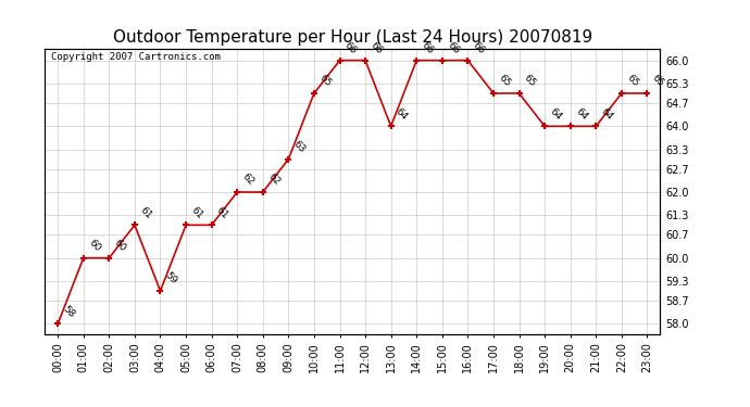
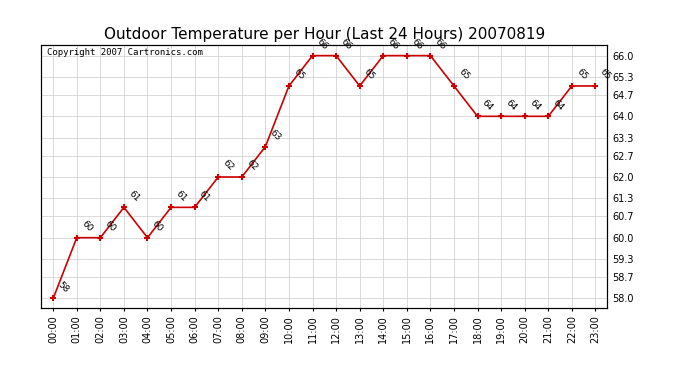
04:00: 59 -> 60
13:00: 64 -> 65
18:00: 65 -> 64
